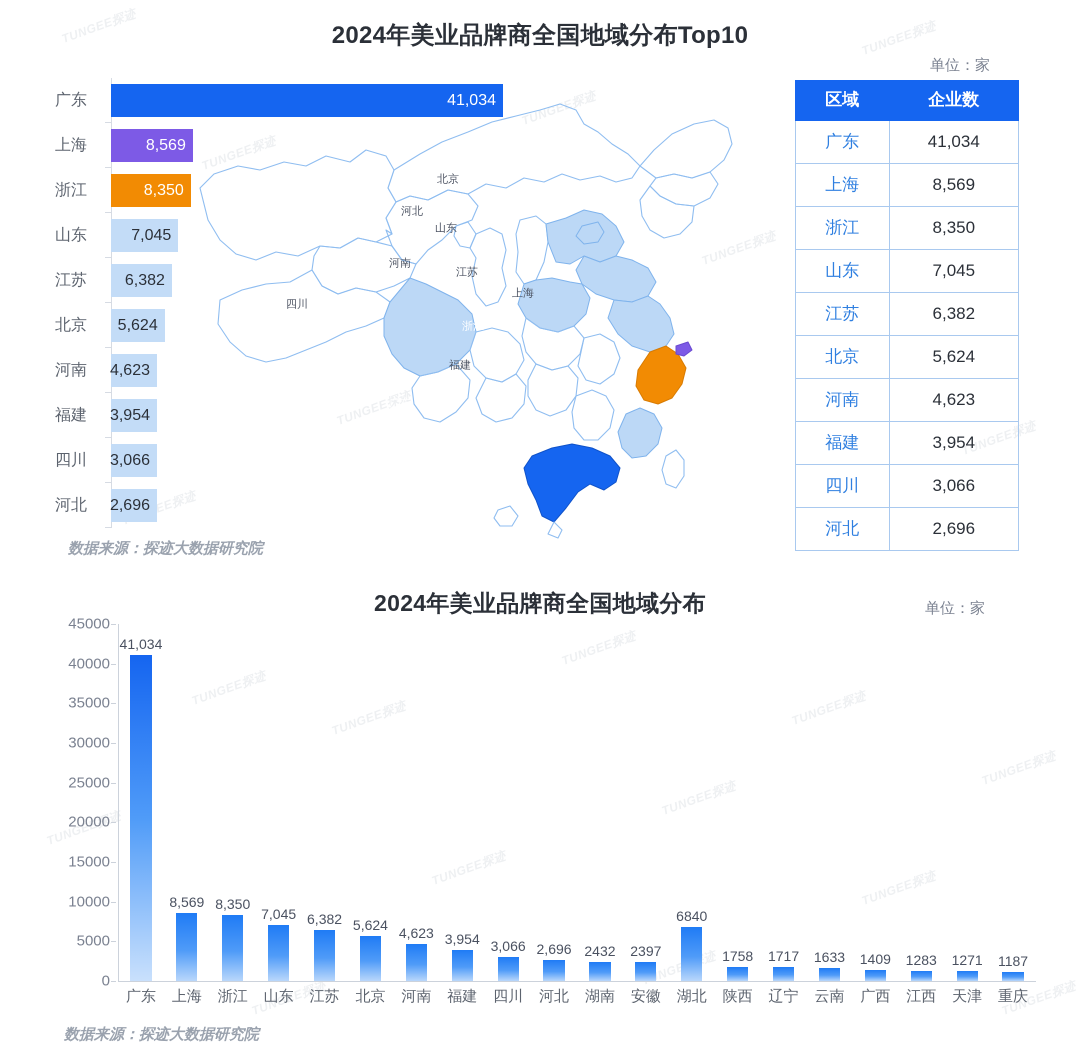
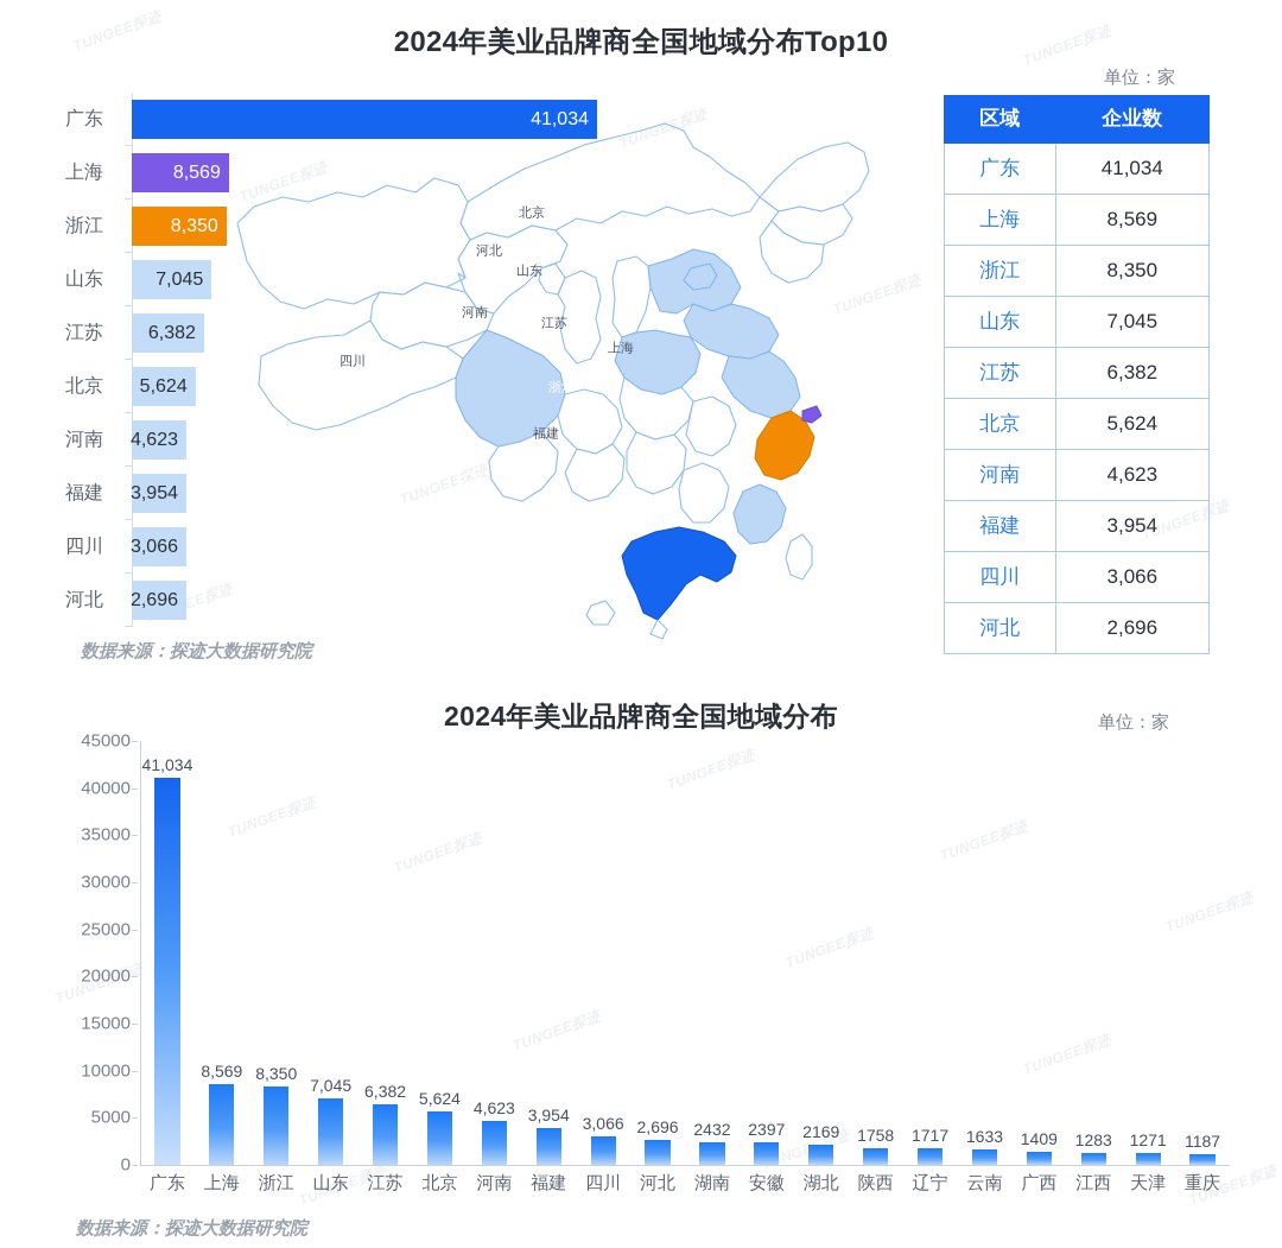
2024年美业品牌商全国地域分布/湖北: 6840 -> 2169
